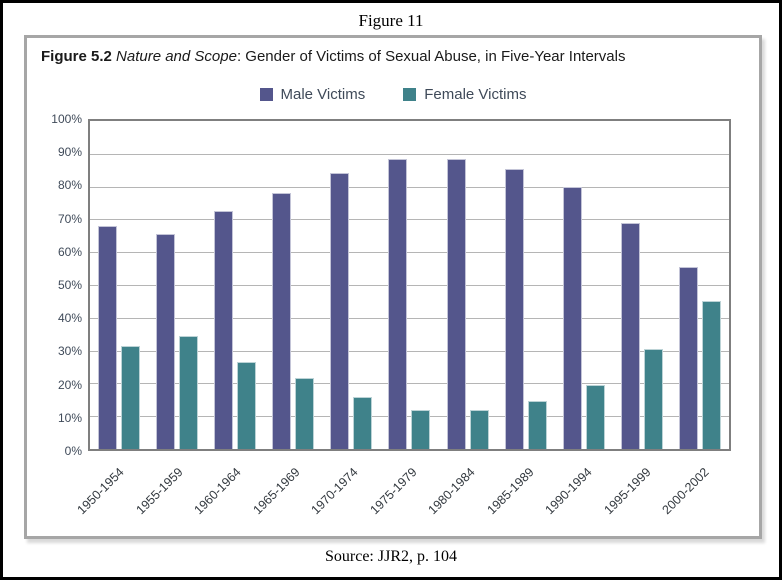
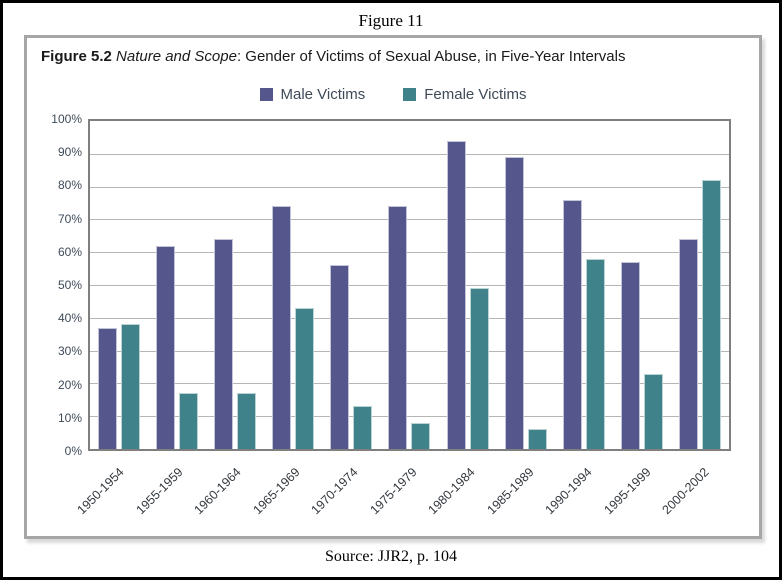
Male Victims/1950-1954: 68% -> 37%
Female Victims/1950-1954: 32% -> 38%
Male Victims/1955-1959: 66% -> 62%
Female Victims/1955-1959: 34% -> 17%
Male Victims/1960-1964: 72% -> 64%
Female Victims/1960-1964: 26% -> 17%
Male Victims/1965-1969: 78% -> 74%
Female Victims/1965-1969: 22% -> 43%
Male Victims/1970-1974: 84% -> 56%
Female Victims/1970-1974: 16% -> 13%
Male Victims/1975-1979: 88% -> 74%
Female Victims/1975-1979: 12% -> 8%
Male Victims/1980-1984: 88% -> 94%
Female Victims/1980-1984: 12% -> 49%
Male Victims/1985-1989: 86% -> 89%
Female Victims/1985-1989: 14% -> 6%
Male Victims/1990-1994: 80% -> 76%
Female Victims/1990-1994: 20% -> 58%
Male Victims/1995-1999: 69% -> 57%
Female Victims/1995-1999: 30% -> 23%
Male Victims/2000-2002: 56% -> 64%
Female Victims/2000-2002: 45% -> 82%
